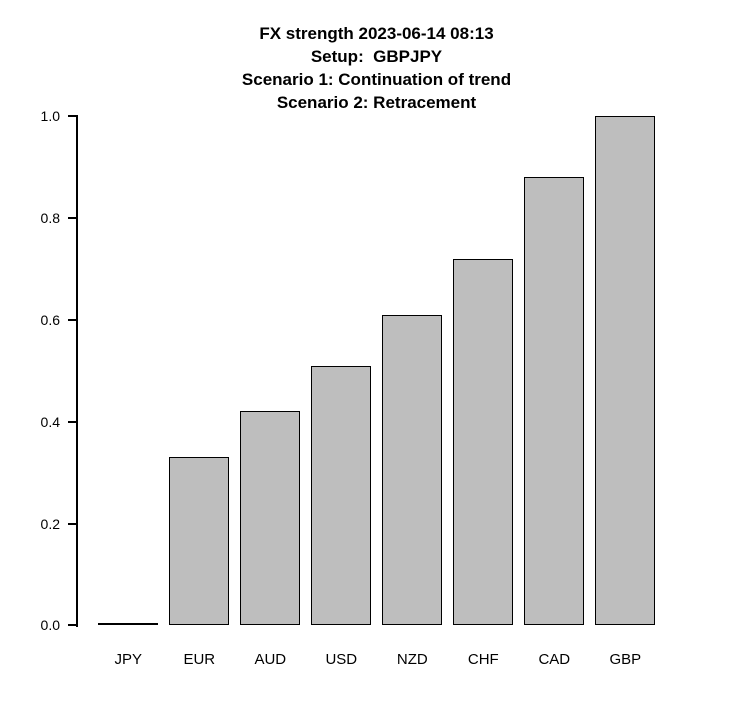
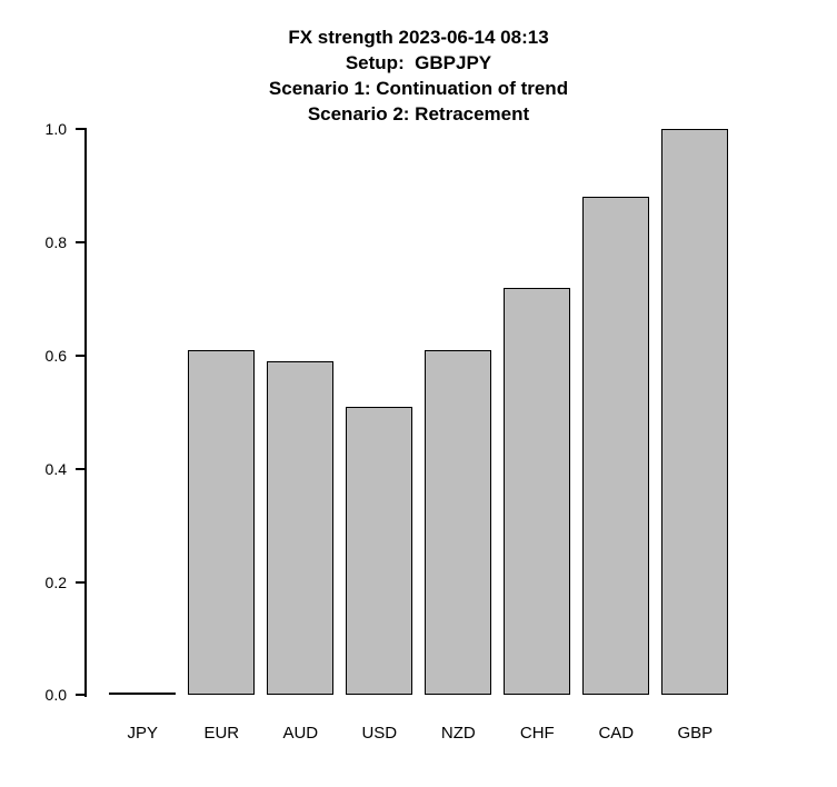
EUR: 0.33 -> 0.61
AUD: 0.42 -> 0.59
